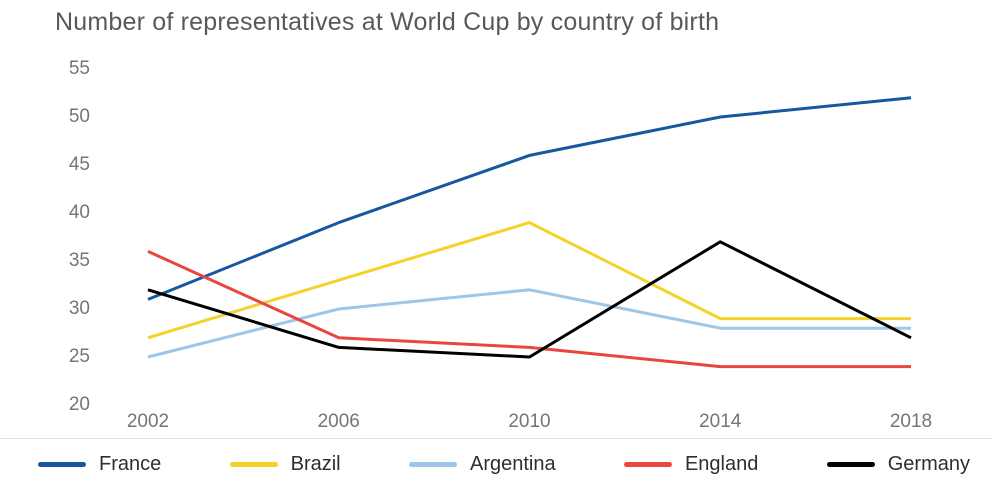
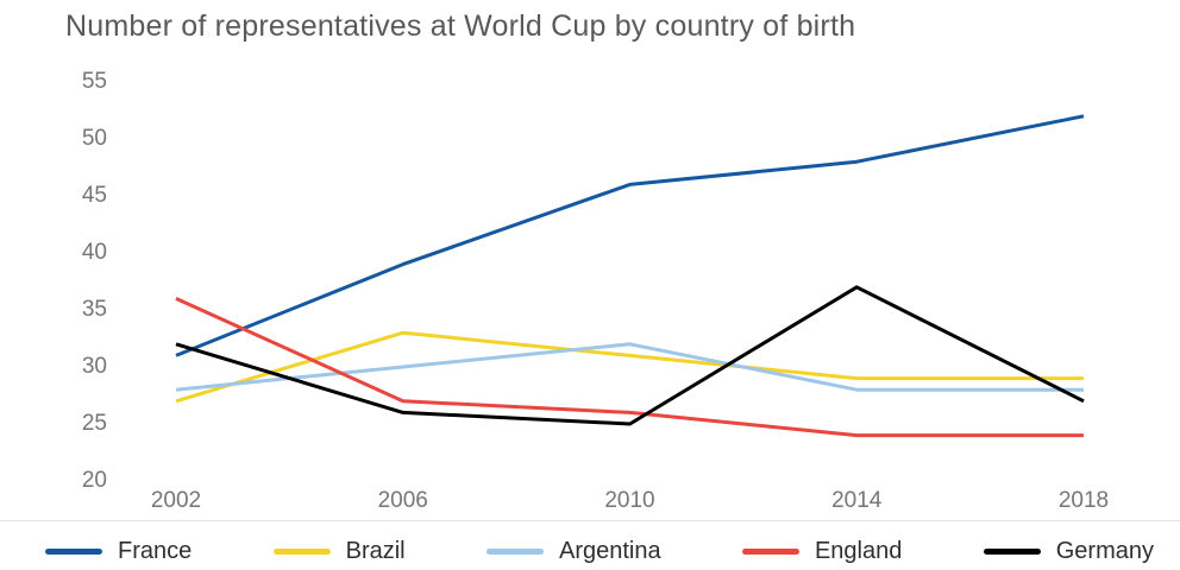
Argentina/2002: 25 -> 28
Brazil/2010: 39 -> 31
France/2014: 50 -> 48
